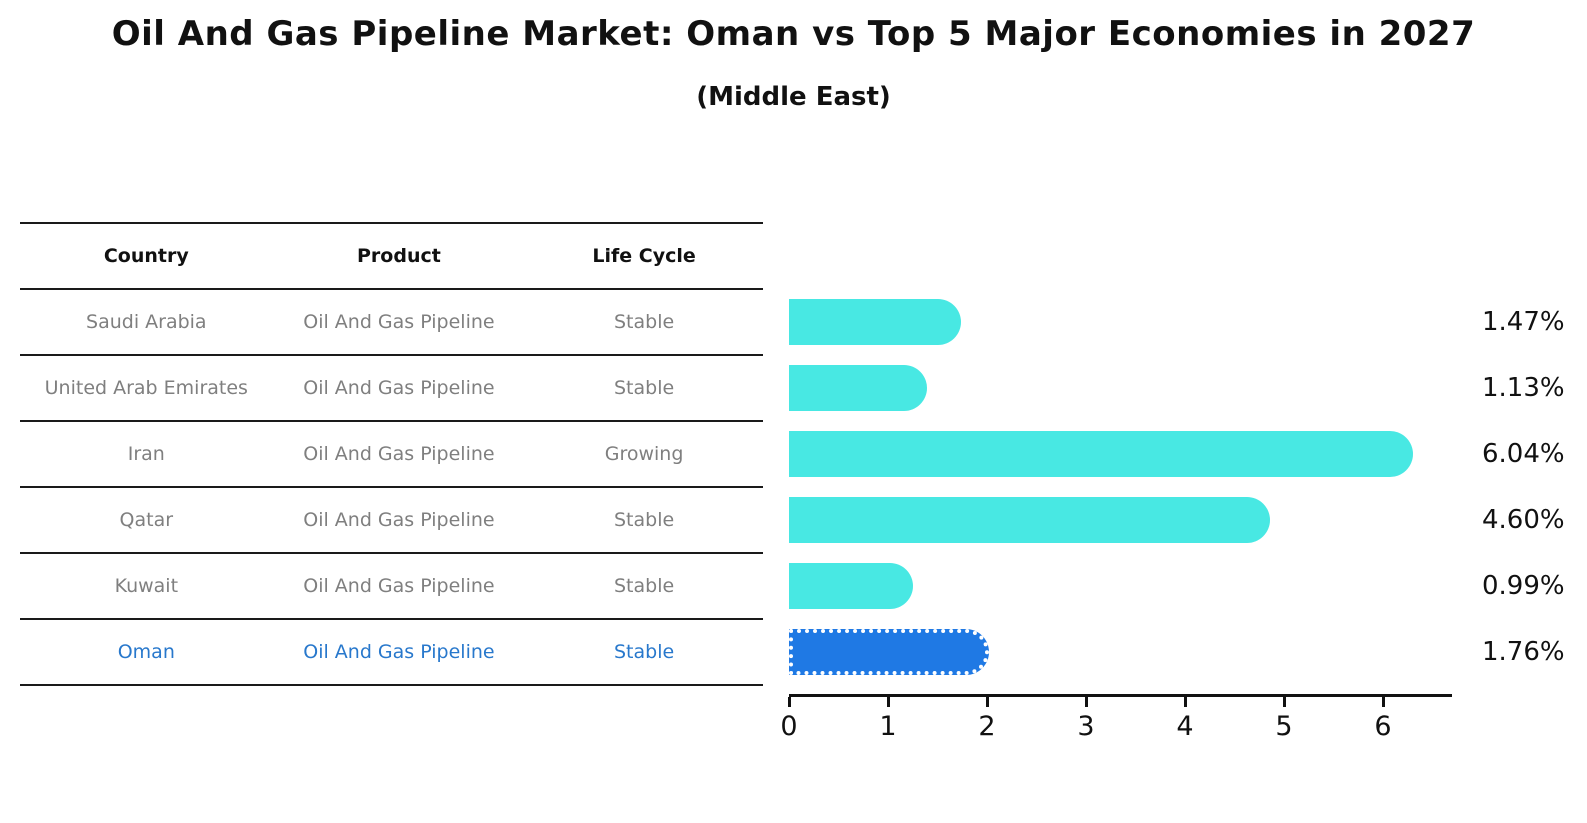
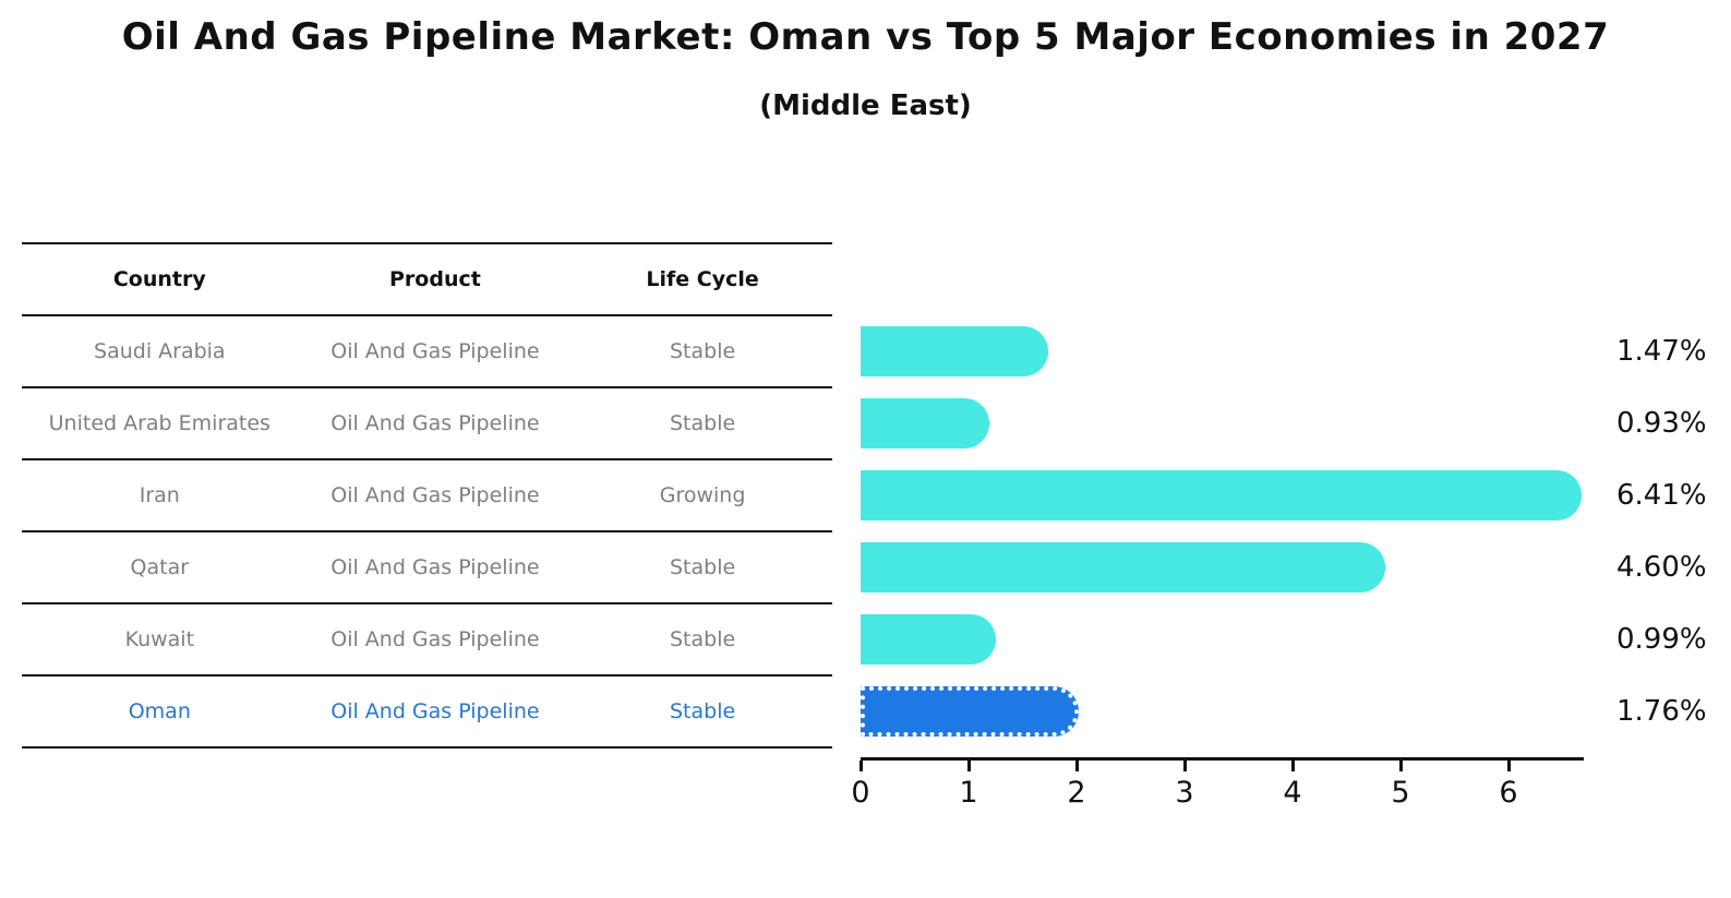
United Arab Emirates: 1.13% -> 0.93%
Iran: 6.04% -> 6.41%
